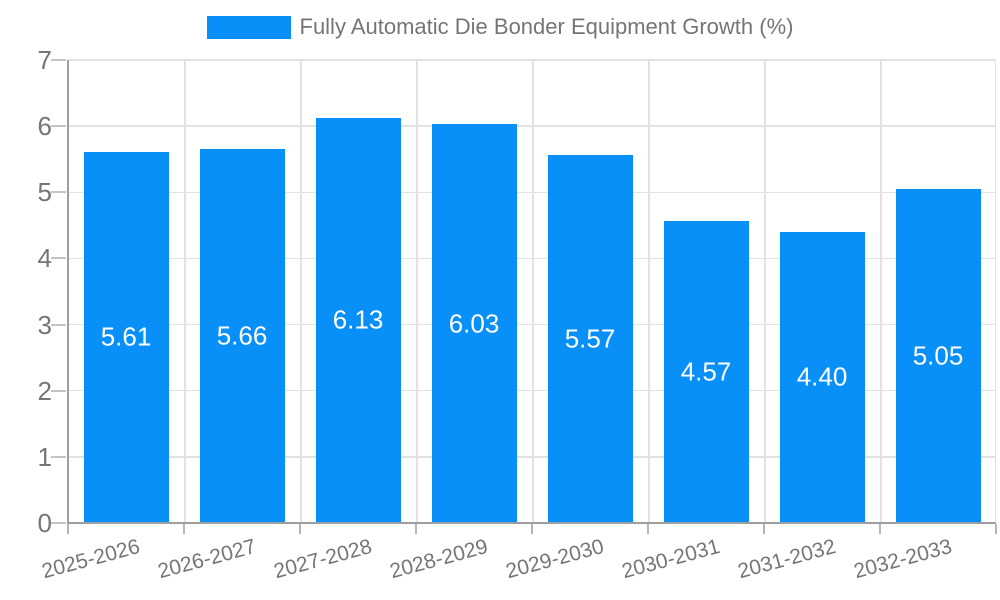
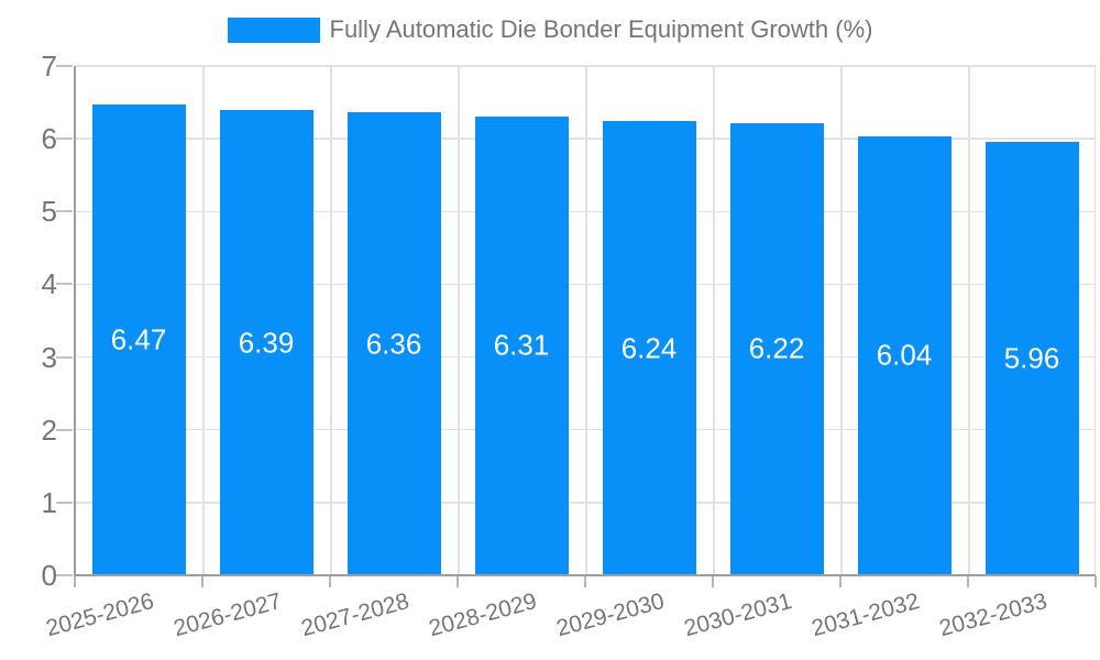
2025-2026: 5.61 -> 6.47
2026-2027: 5.66 -> 6.39
2027-2028: 6.13 -> 6.36
2028-2029: 6.03 -> 6.31
2029-2030: 5.57 -> 6.24
2030-2031: 4.57 -> 6.22
2031-2032: 4.40 -> 6.04
2032-2033: 5.05 -> 5.96
